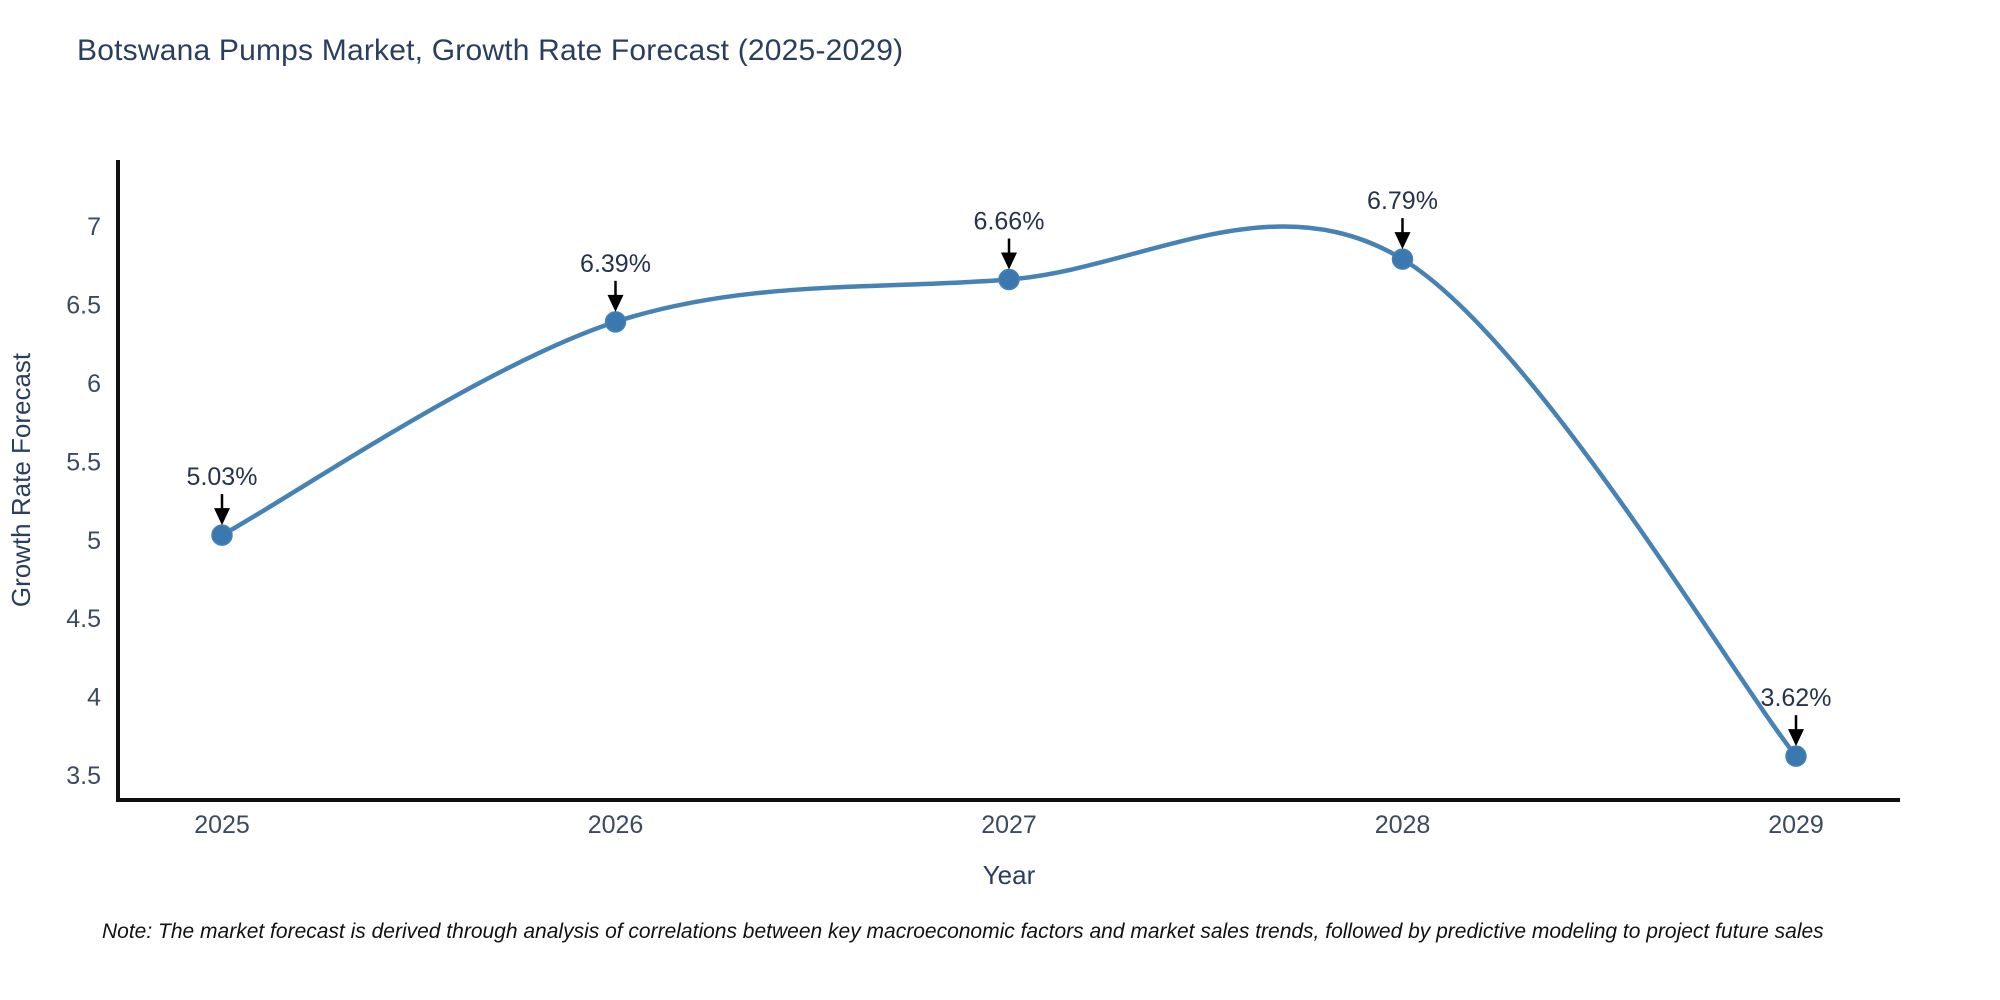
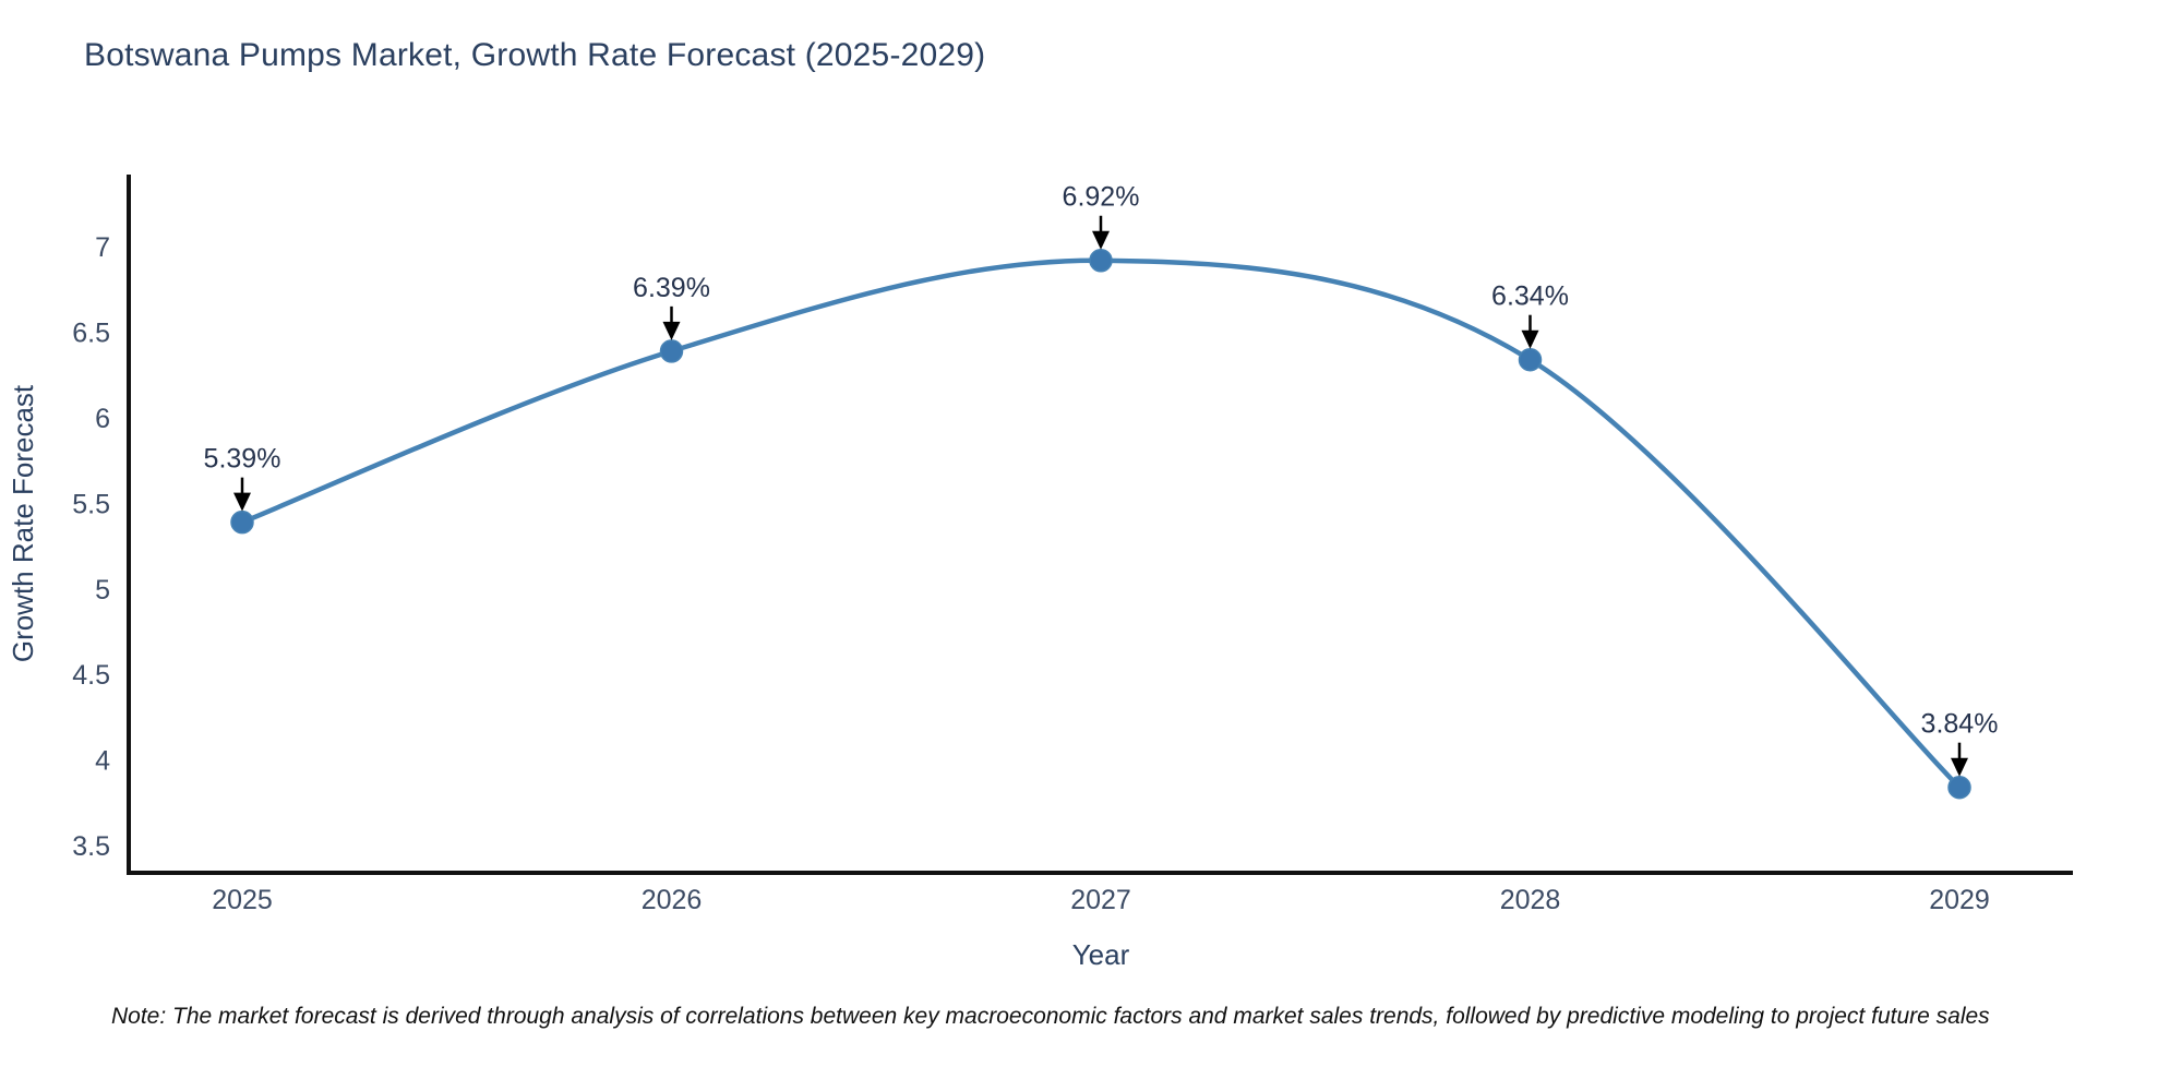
2025: 5.03% -> 5.39%
2027: 6.66% -> 6.92%
2028: 6.79% -> 6.34%
2029: 3.62% -> 3.84%
